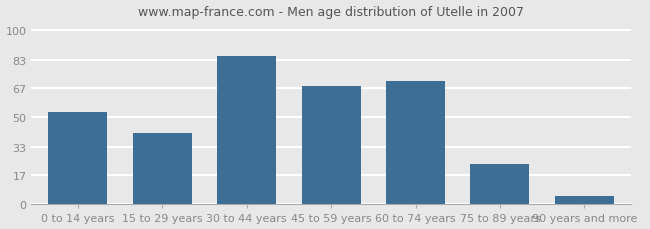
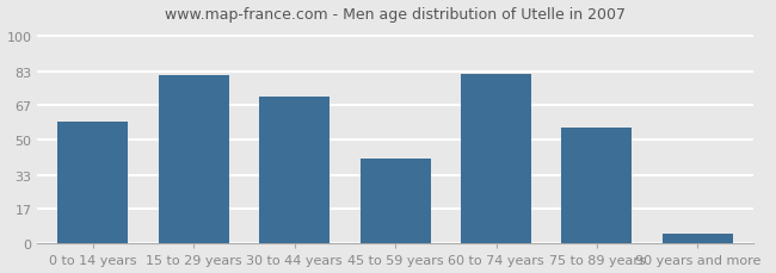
0 to 14 years: 53 -> 59
15 to 29 years: 41 -> 81
30 to 44 years: 85 -> 71
45 to 59 years: 68 -> 41
60 to 74 years: 71 -> 82
75 to 89 years: 23 -> 56
